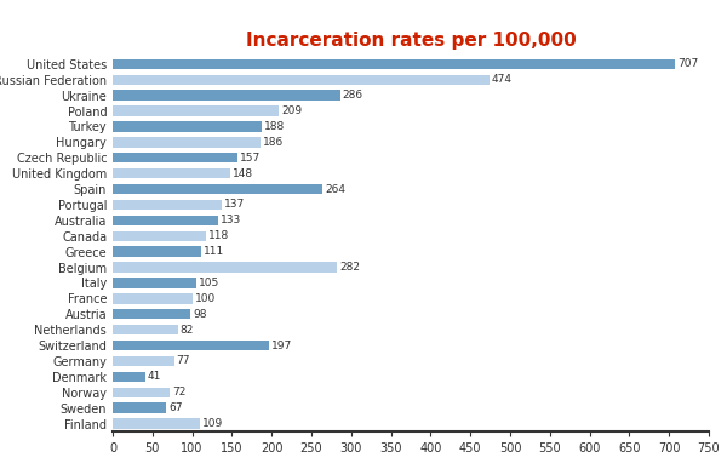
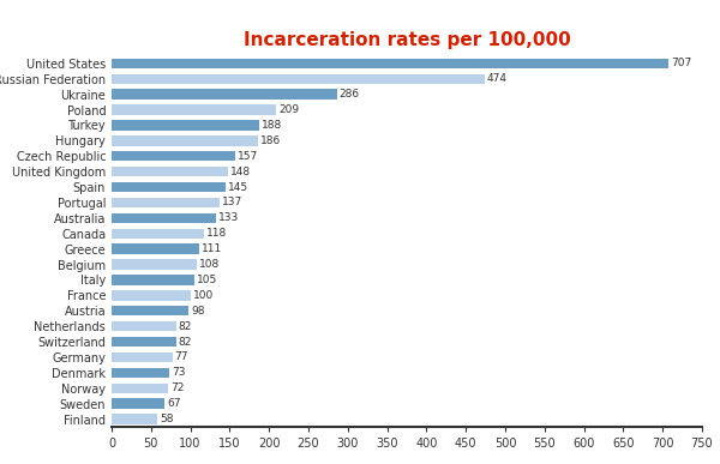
Spain: 264 -> 145
Belgium: 282 -> 108
Switzerland: 197 -> 82
Denmark: 41 -> 73
Finland: 109 -> 58
